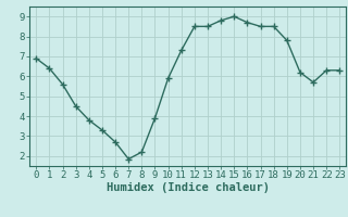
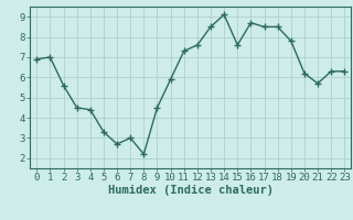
1: 6.4 -> 7.0
4: 3.8 -> 4.4
7: 1.9 -> 3.0
9: 3.9 -> 4.5
12: 8.5 -> 7.6
14: 8.8 -> 9.1
15: 9.0 -> 7.6
